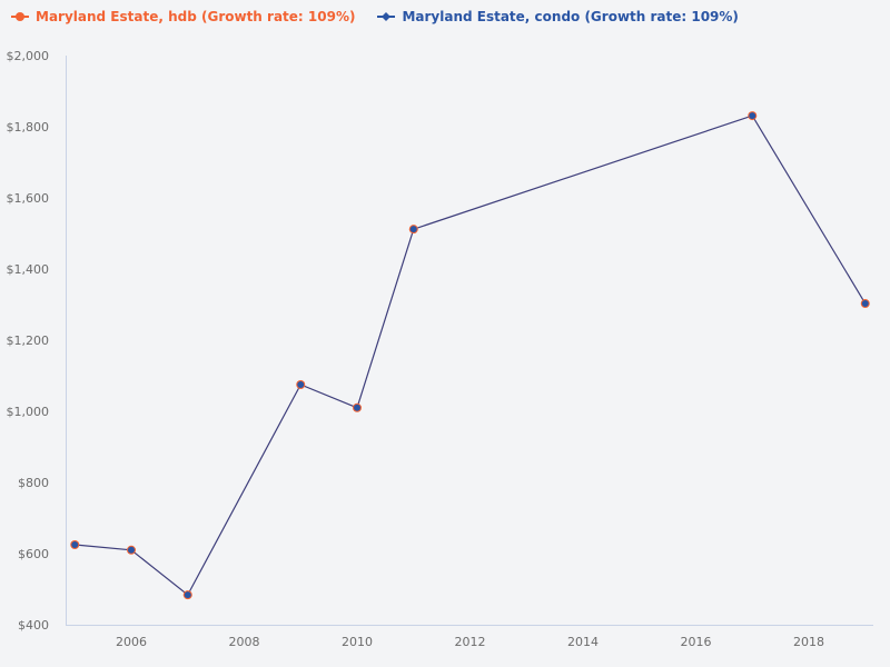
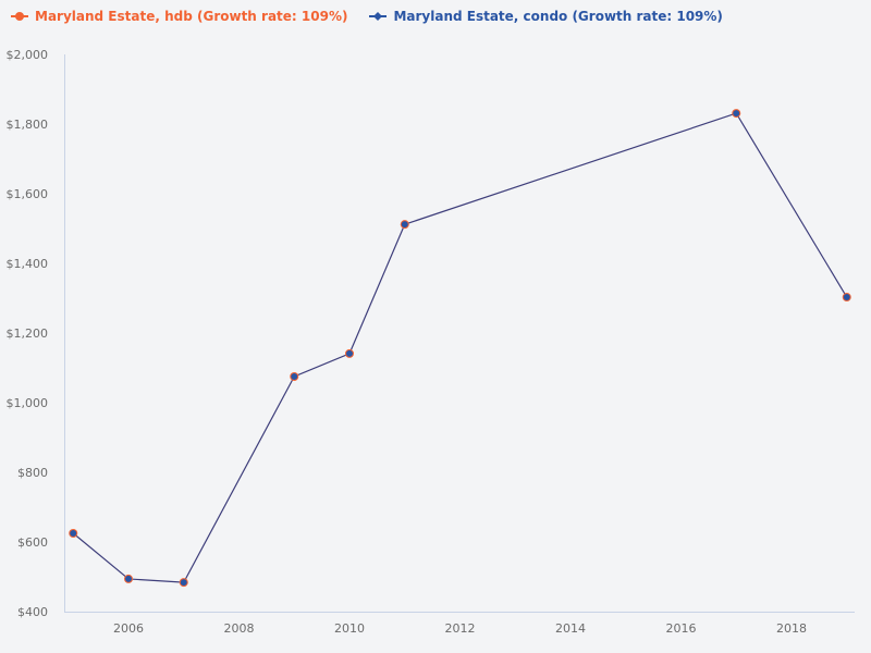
Maryland Estate, hdb (Growth rate: 109%)/2006: $610 -> $490
Maryland Estate, condo (Growth rate: 109%)/2006: $570 -> $490
Maryland Estate, hdb (Growth rate: 109%)/2010: $1010 -> $1140
Maryland Estate, condo (Growth rate: 109%)/2010: $1080 -> $1140
